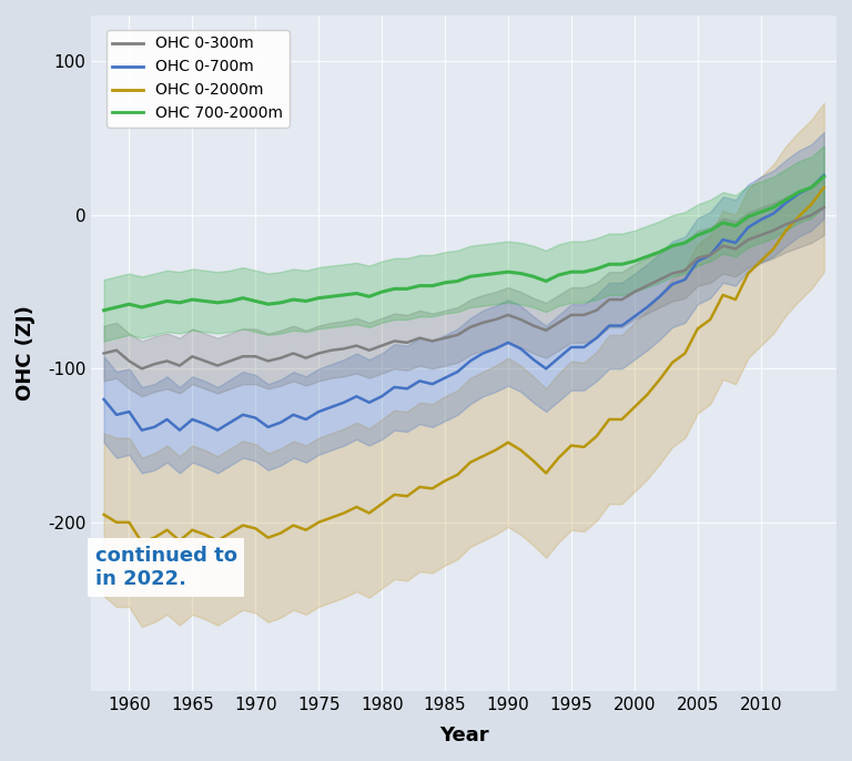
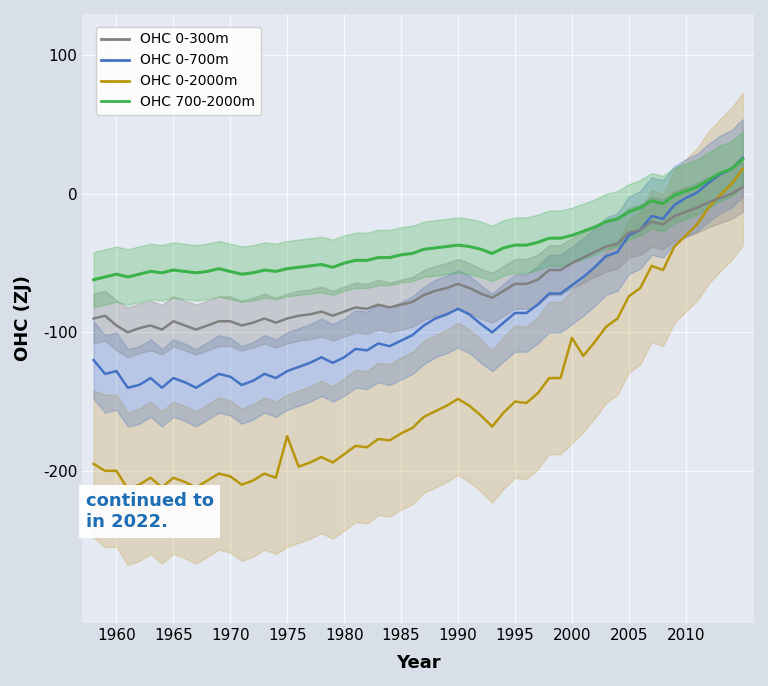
OHC 0-2000m/1975: -200 -> -175
OHC 0-2000m/2000: -125 -> -104
